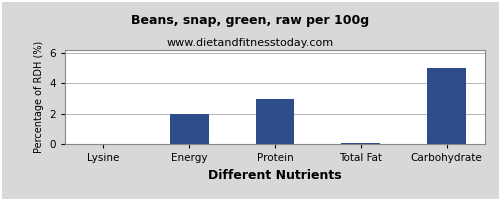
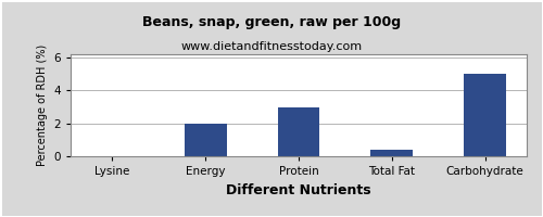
Total Fat: 0.1 -> 0.4
